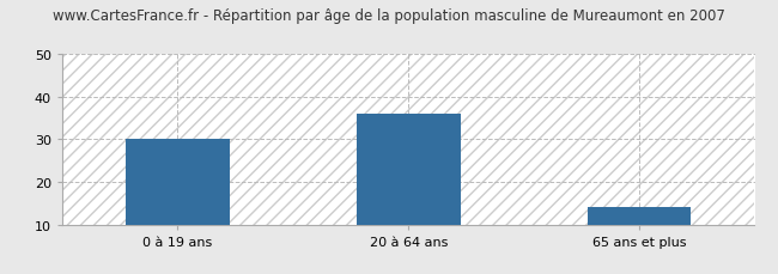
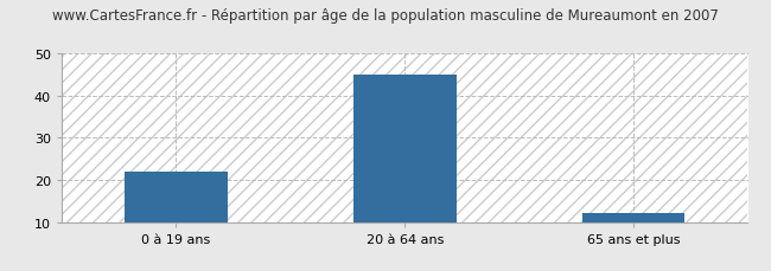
0 à 19 ans: 30 -> 22
20 à 64 ans: 36 -> 45
65 ans et plus: 14 -> 12
